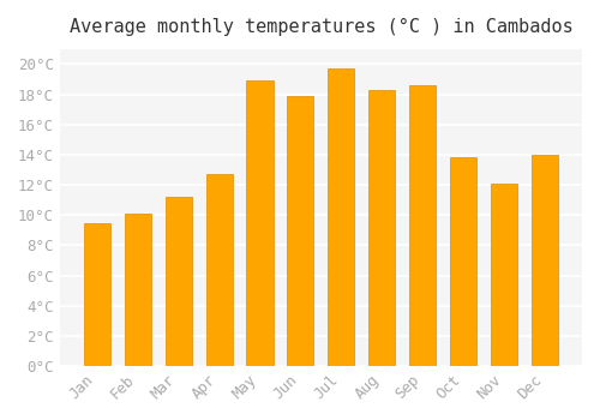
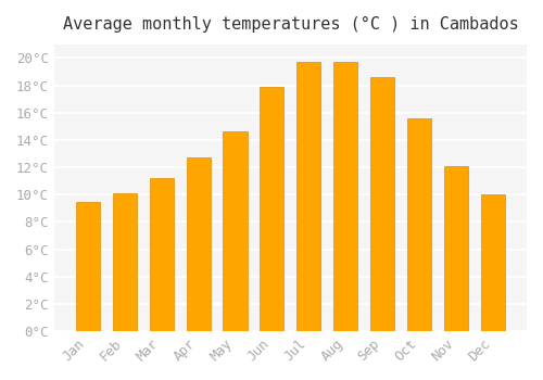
May: 18.9°C -> 14.6°C
Aug: 18.3°C -> 19.7°C
Oct: 13.8°C -> 15.6°C
Dec: 14.0°C -> 10.0°C
